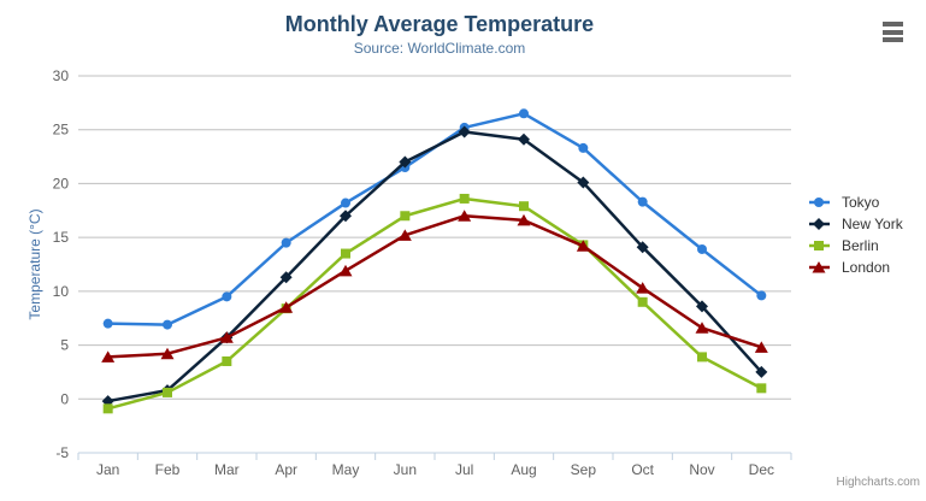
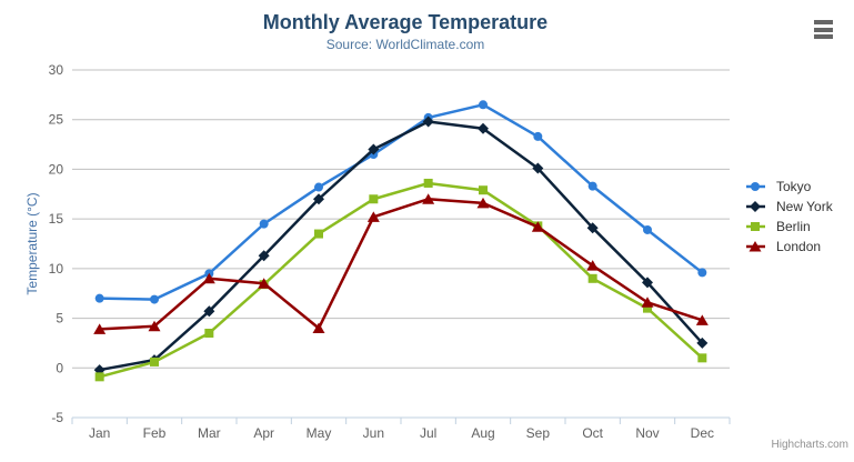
London/Mar: 6 -> 9
London/May: 12 -> 4
Berlin/Nov: 4 -> 6
